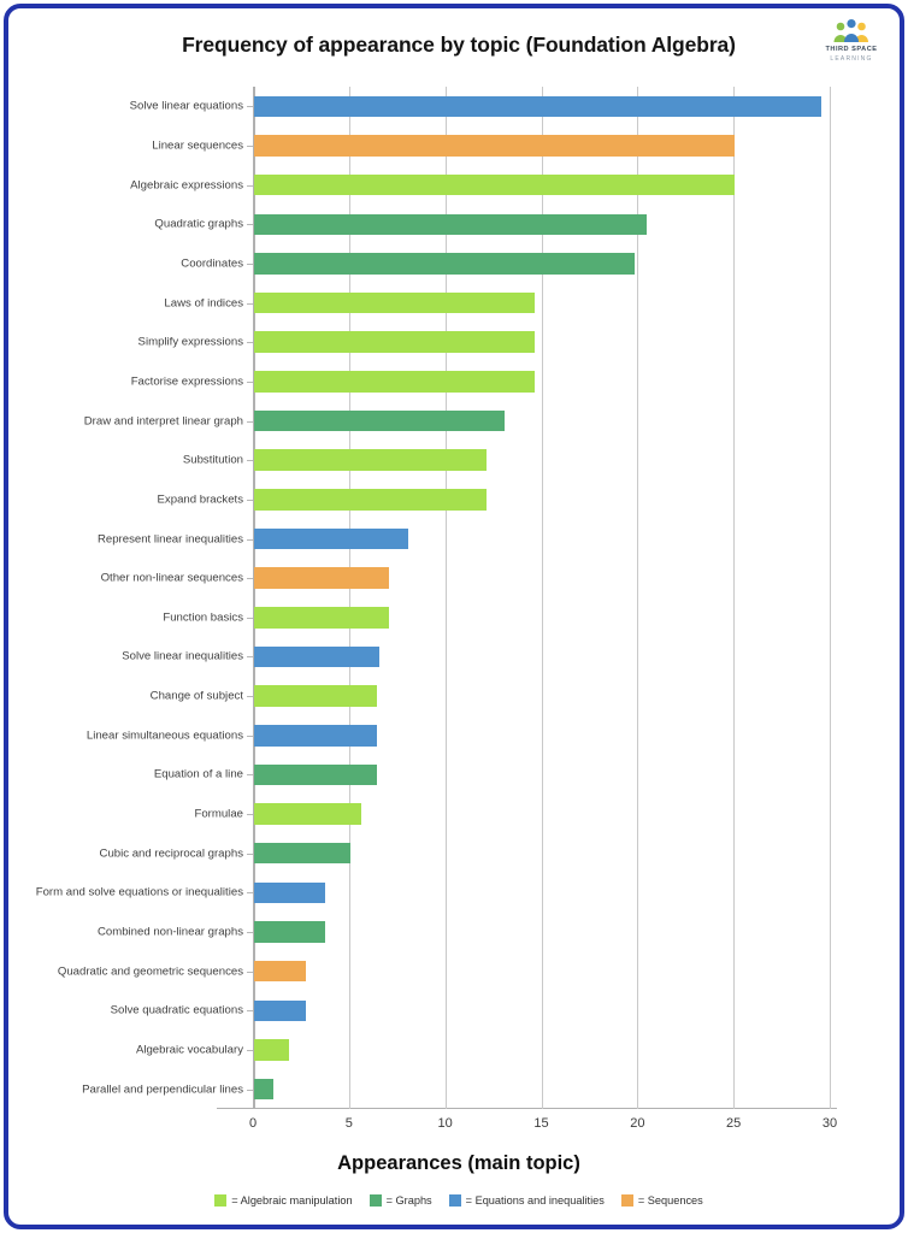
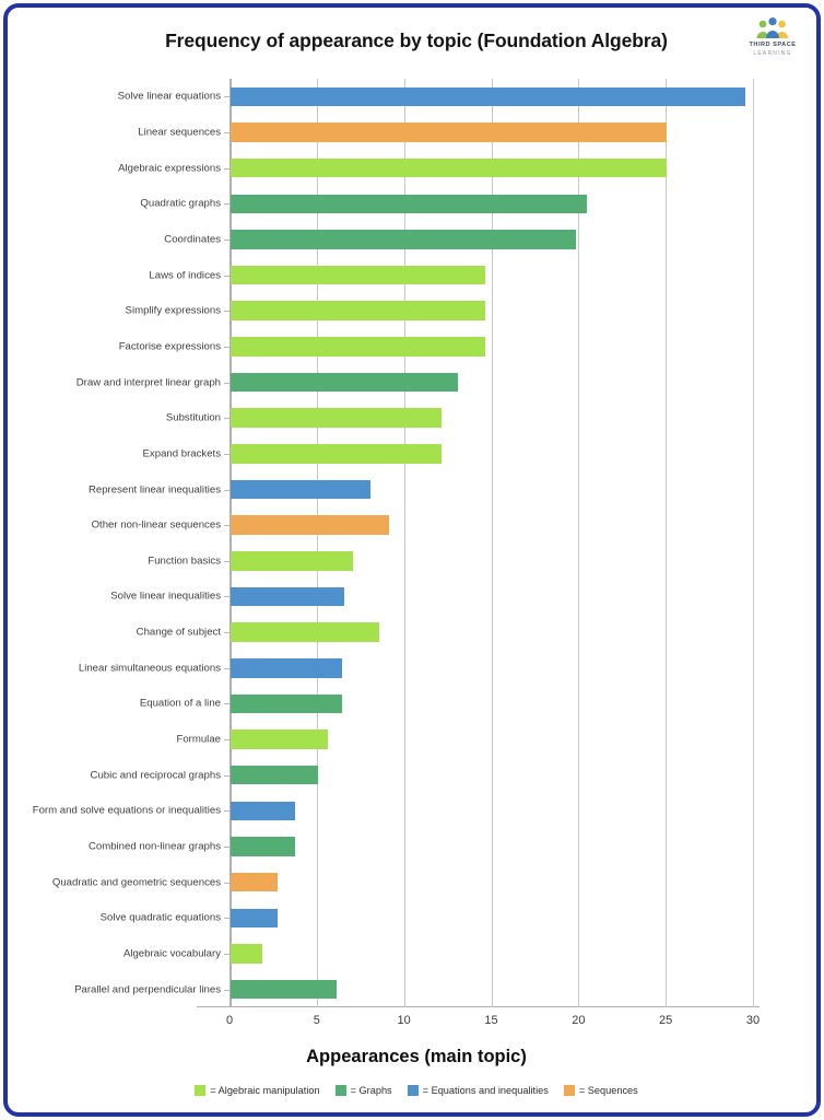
Other non-linear sequences: 7.0 -> 9.1
Change of subject: 6.4 -> 8.5
Parallel and perpendicular lines: 1.0 -> 6.1
